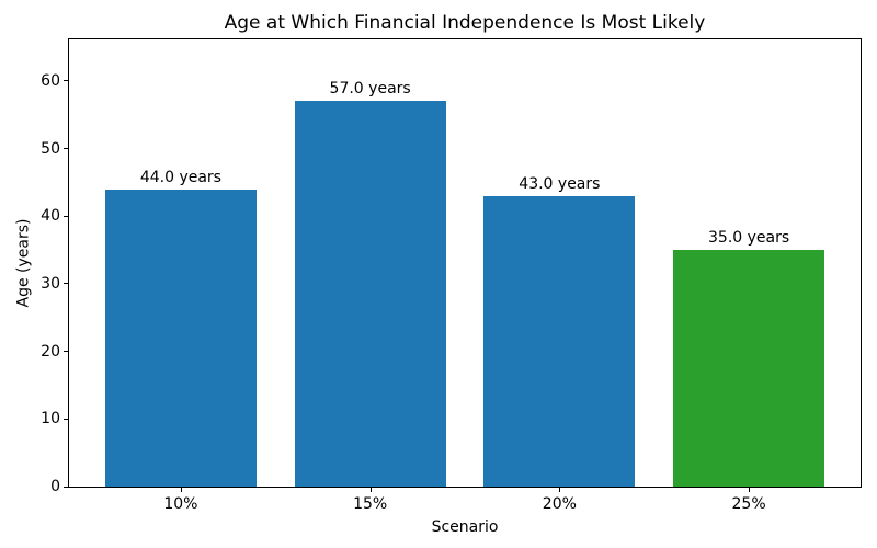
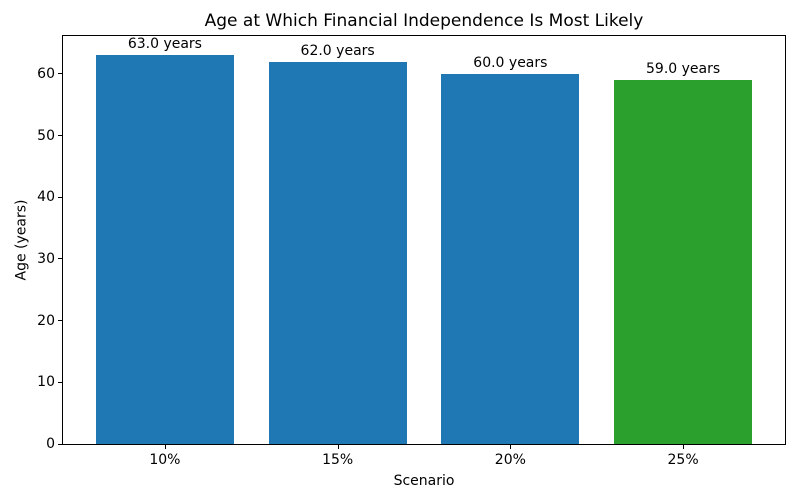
10%: 44.0 -> 63.0
15%: 57.0 -> 62.0
20%: 43.0 -> 60.0
25%: 35.0 -> 59.0
